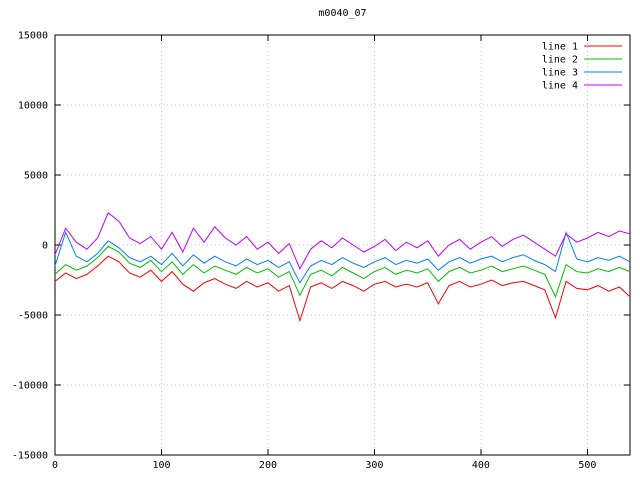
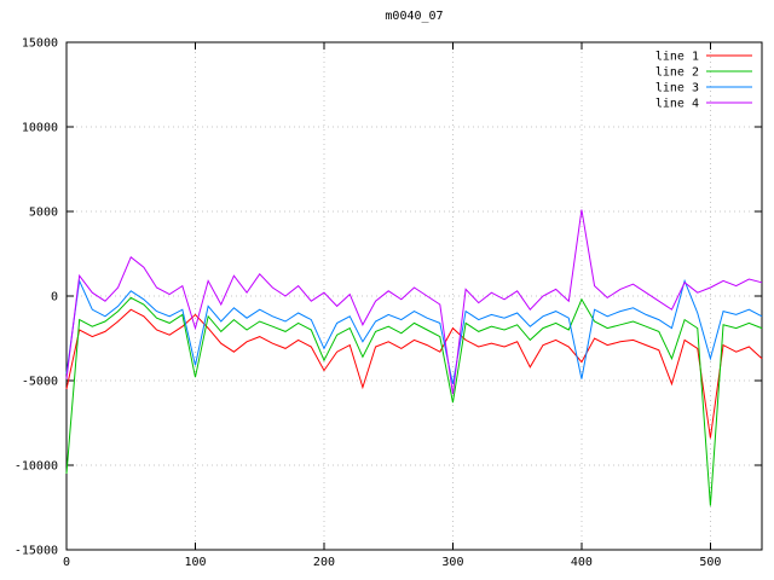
line 1/0: -2600 -> -5500
line 2/0: -2100 -> -10500
line 3/0: -1500 -> -4600
line 4/0: -700 -> -4900
line 1/100: -2600 -> -1100
line 2/100: -1900 -> -4800
line 3/100: -1400 -> -4100
line 4/100: -300 -> -1900
line 1/200: -2700 -> -4400
line 2/200: -1700 -> -3800
line 3/200: -1100 -> -3100
line 1/300: -2800 -> -1900
line 2/300: -1900 -> -6300
line 3/300: -1200 -> -5200
line 4/300: -100 -> -5800
line 1/400: -2800 -> -3900
line 2/400: -1800 -> -200
line 3/400: -1000 -> -4900
line 4/400: 200 -> 5100
line 1/500: -3200 -> -8400
line 2/500: -2000 -> -12400
line 3/500: -1200 -> -3700
